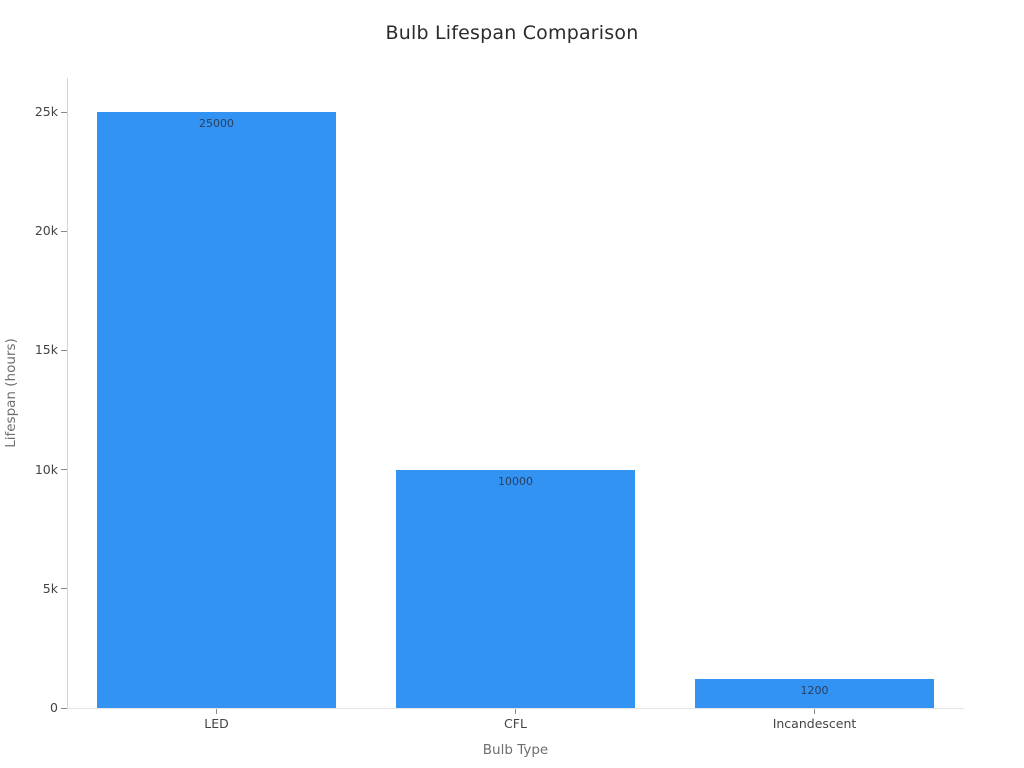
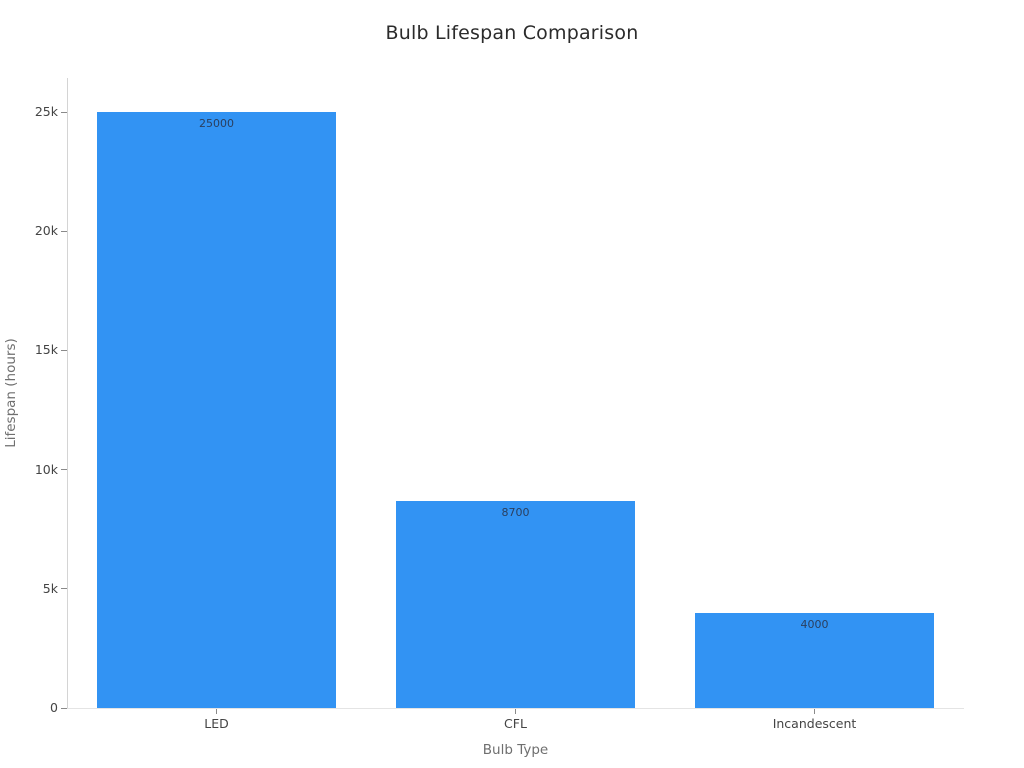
CFL: 10000 -> 8700
Incandescent: 1200 -> 4000
